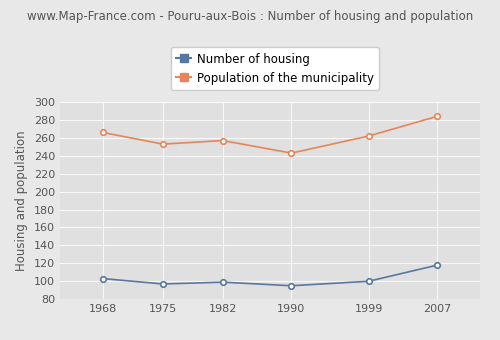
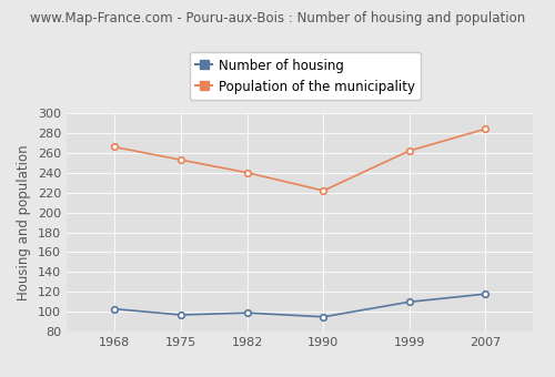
Population of the municipality/1982: 257 -> 240
Population of the municipality/1990: 243 -> 222
Number of housing/1999: 100 -> 110
